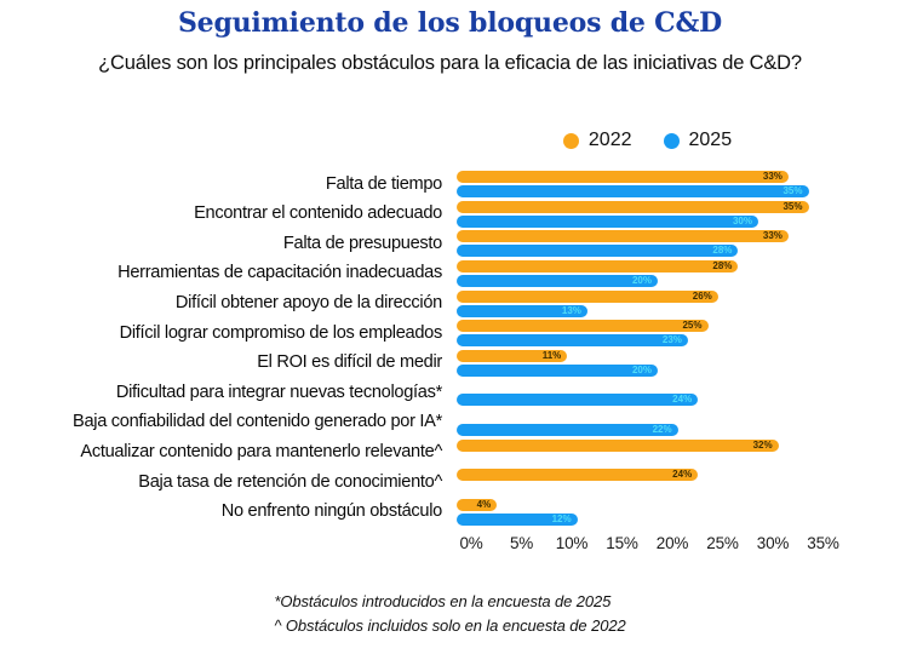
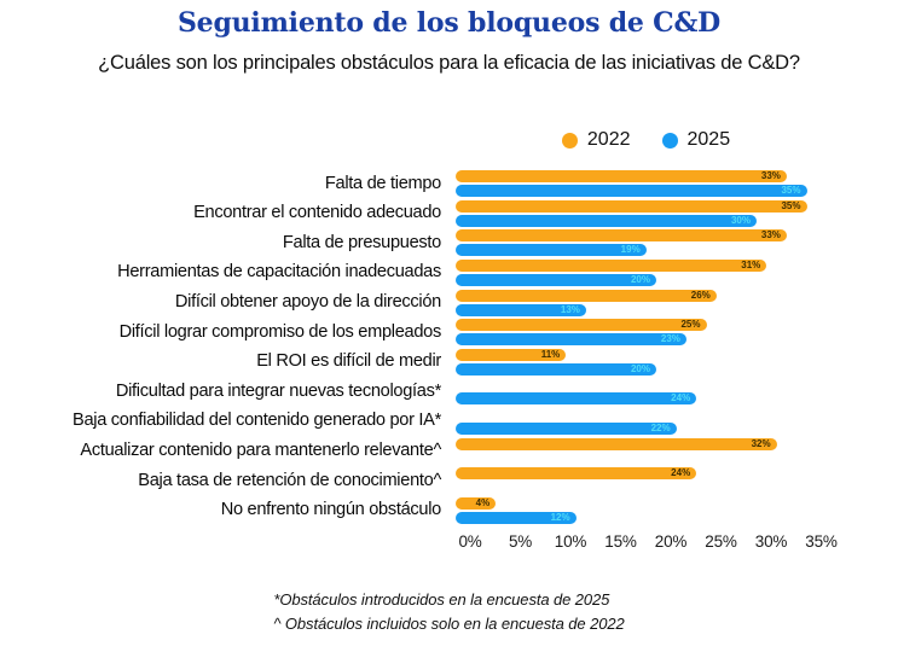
2025/Falta de presupuesto: 28% -> 19%
2022/Herramientas de capacitación inadecuadas: 28% -> 31%
